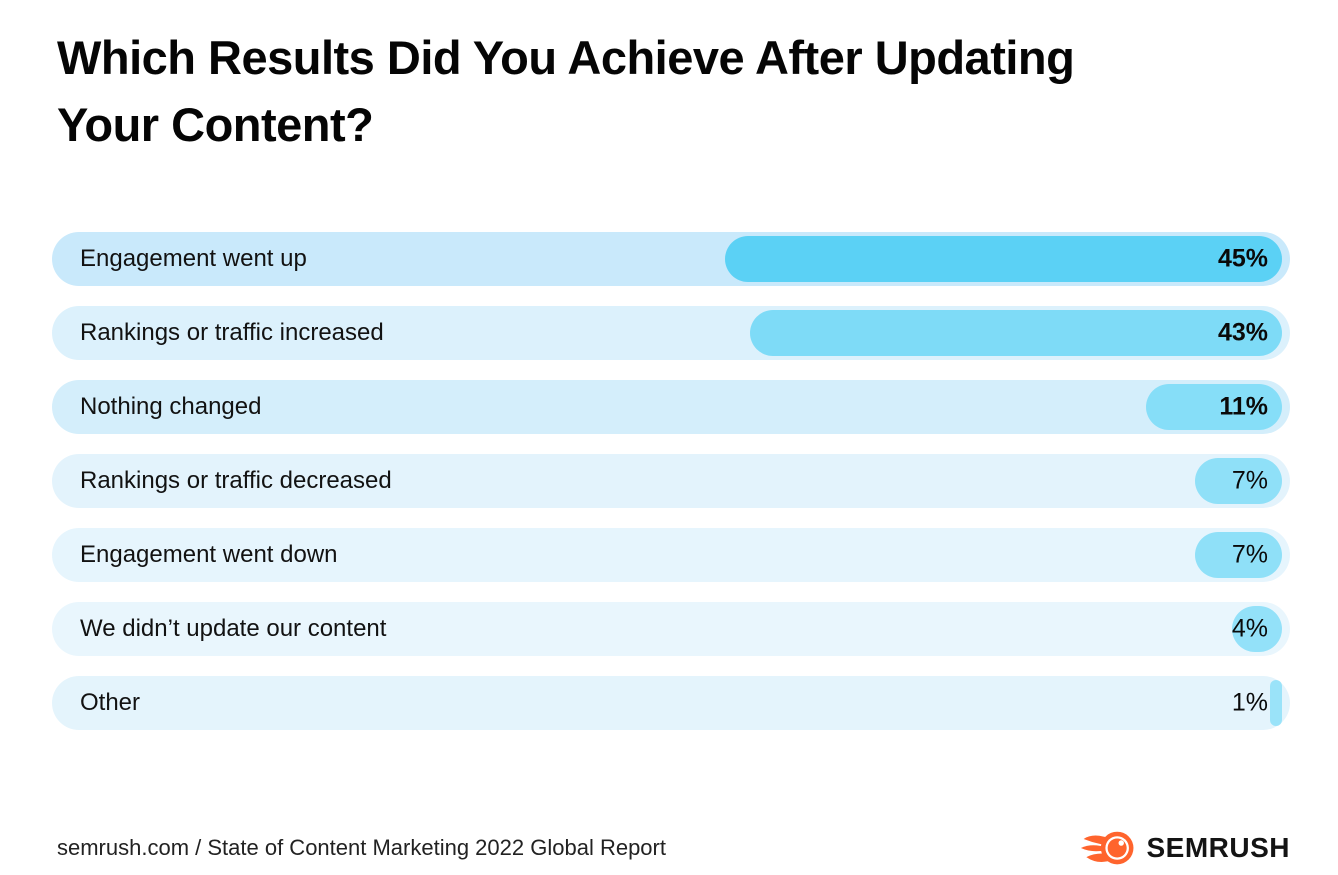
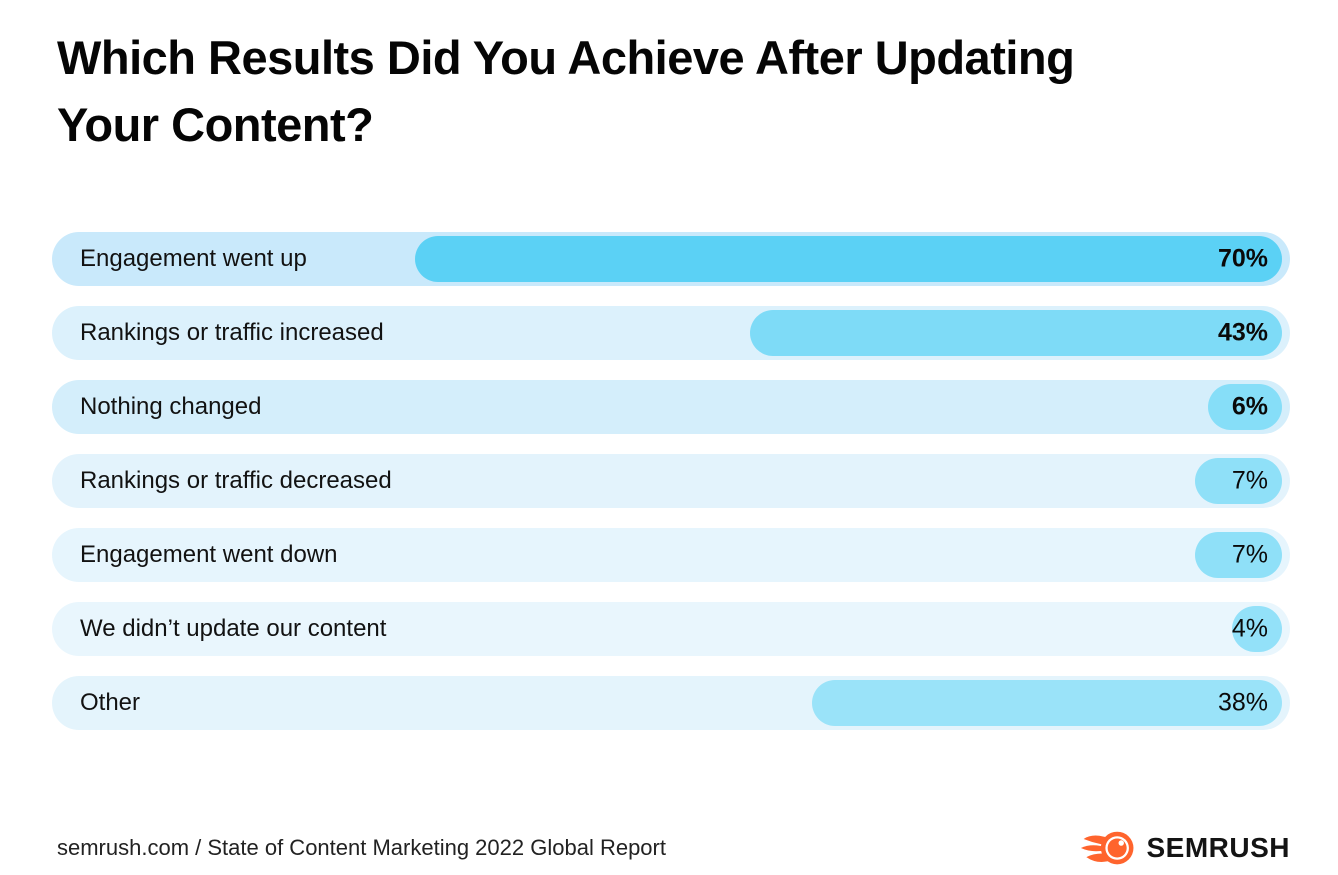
Engagement went up: 45% -> 70%
Nothing changed: 11% -> 6%
Other: 1% -> 38%
